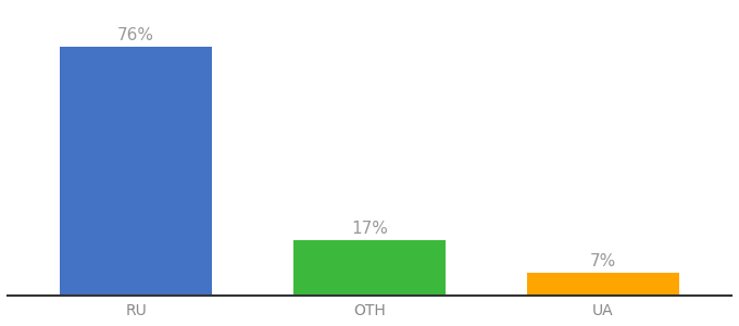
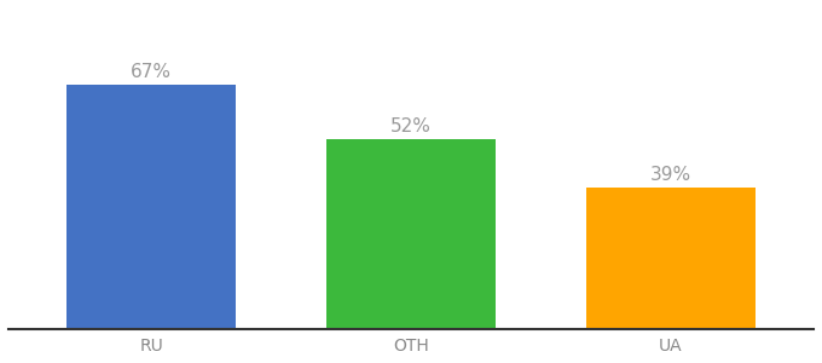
RU: 76% -> 67%
OTH: 17% -> 52%
UA: 7% -> 39%
